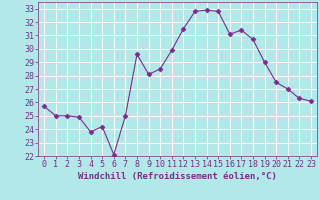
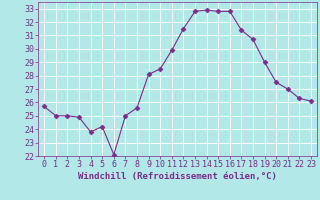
8: 29.6 -> 25.6
16: 31.1 -> 32.8
